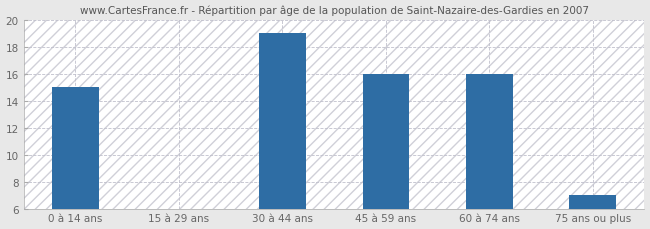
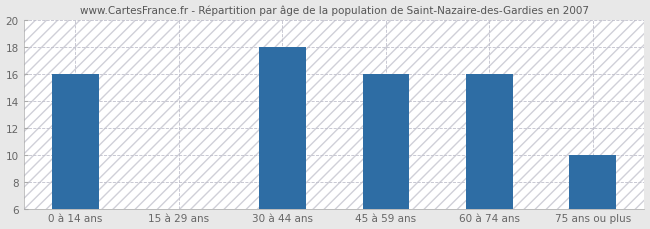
0 à 14 ans: 15 -> 16
30 à 44 ans: 19 -> 18
75 ans ou plus: 7 -> 10
